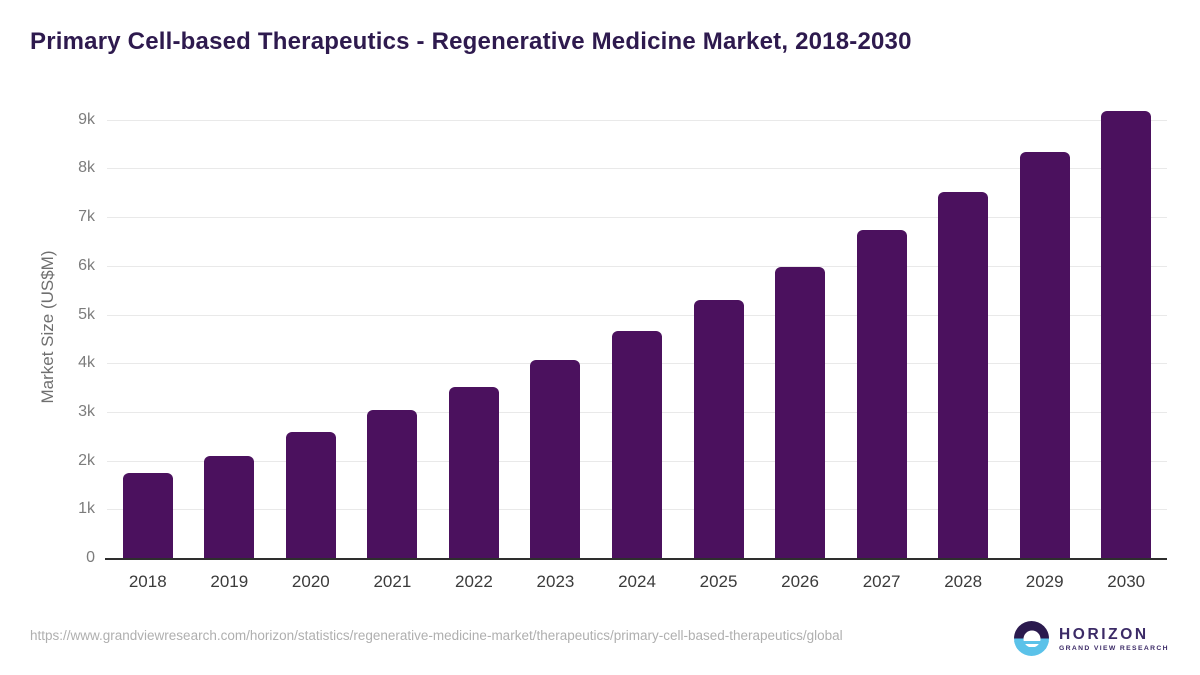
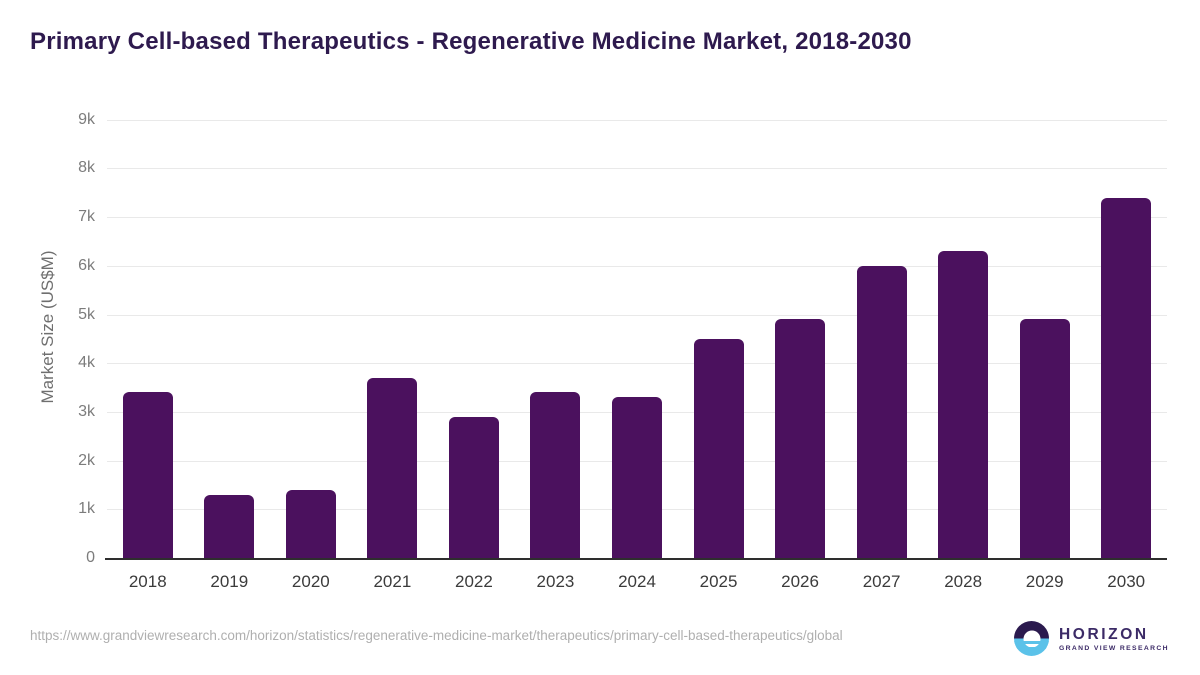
2018: 1.7k -> 3.4k
2019: 2.1k -> 1.3k
2020: 2.6k -> 1.4k
2021: 3.0k -> 3.7k
2022: 3.5k -> 2.9k
2023: 4.1k -> 3.4k
2024: 4.7k -> 3.3k
2025: 5.3k -> 4.5k
2026: 6.0k -> 4.9k
2027: 6.7k -> 6.0k
2028: 7.5k -> 6.3k
2029: 8.3k -> 4.9k
2030: 9.2k -> 7.4k
